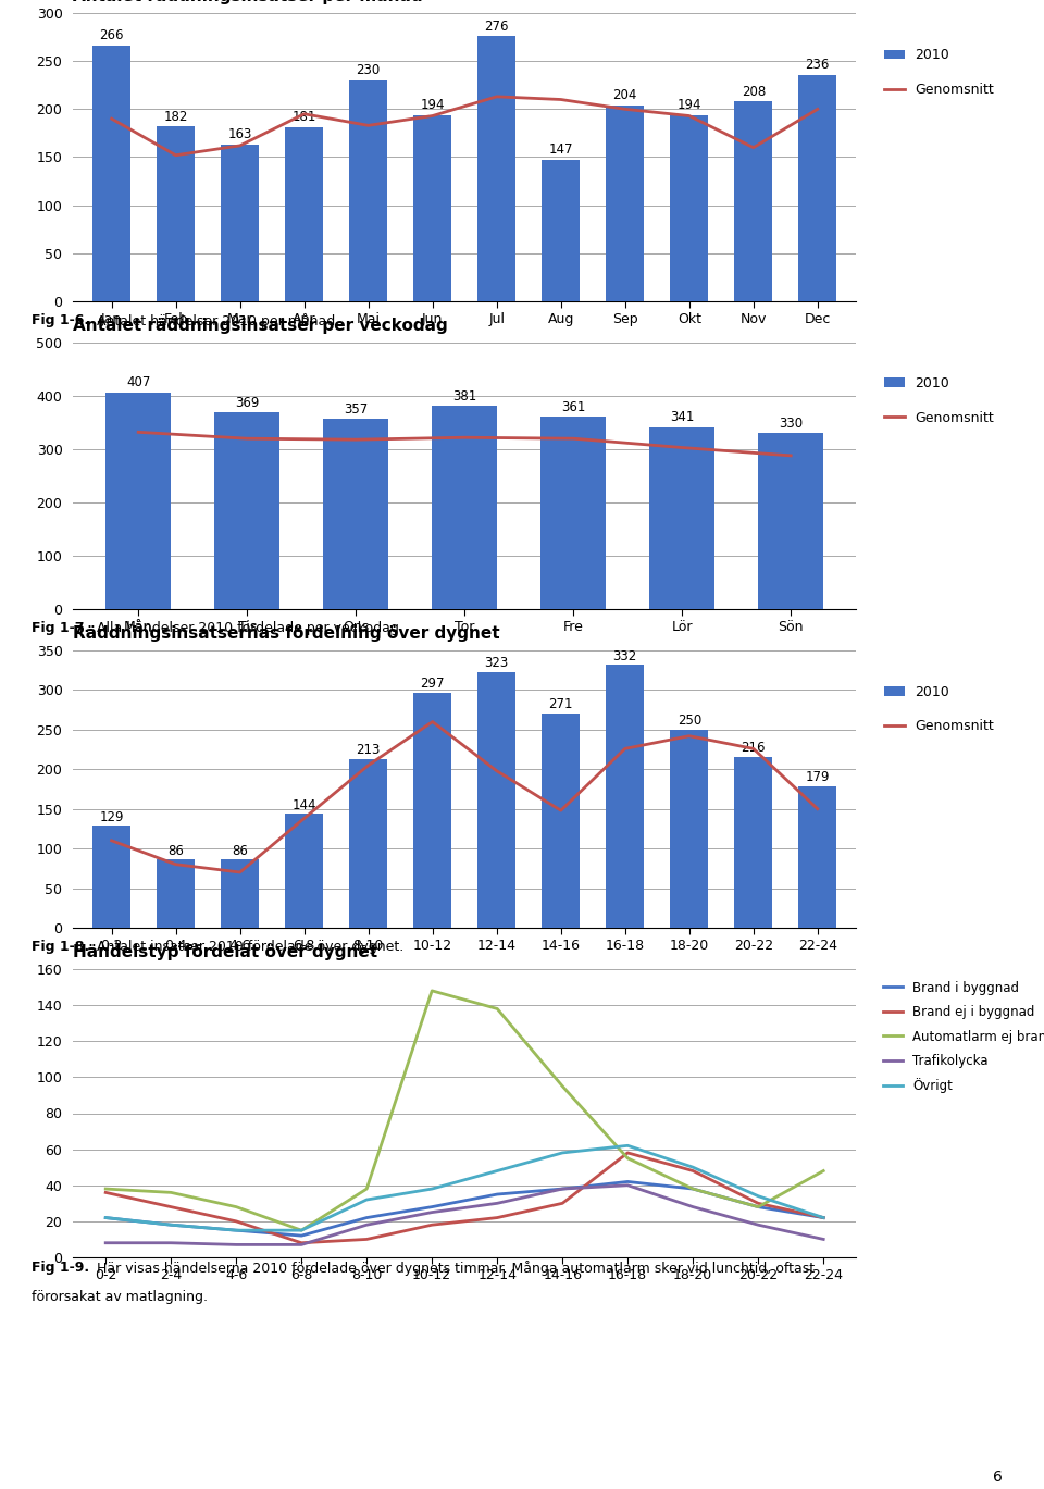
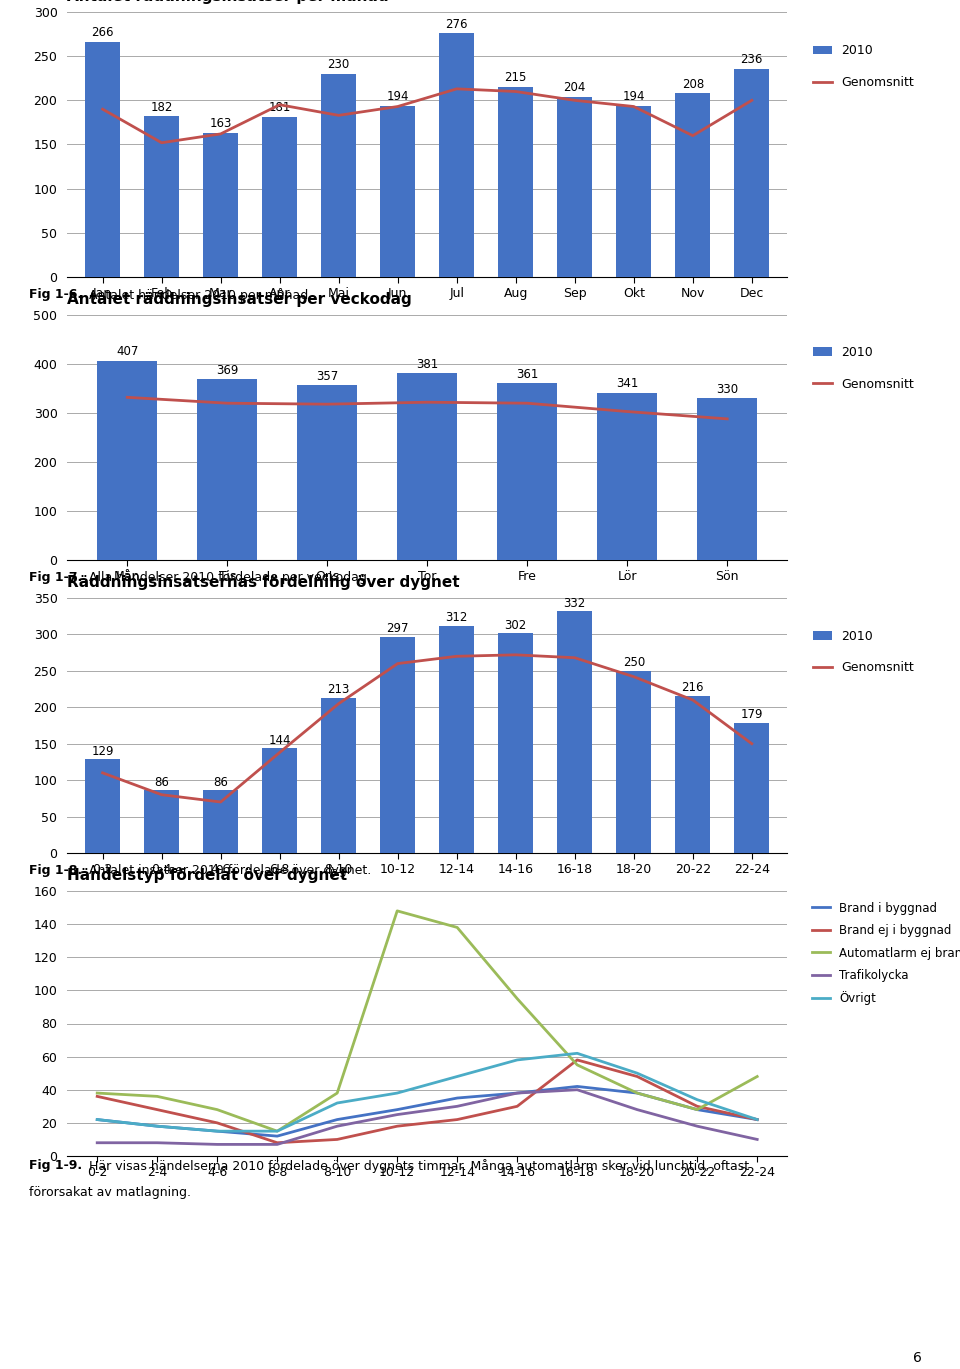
2010/Aug: 147 -> 215
2010/12-14: 323 -> 312
Genomsnitt/12-14: 198 -> 270
2010/14-16: 271 -> 302
Genomsnitt/14-16: 148 -> 272
Genomsnitt/16-18: 226 -> 268
Genomsnitt/20-22: 226 -> 210
